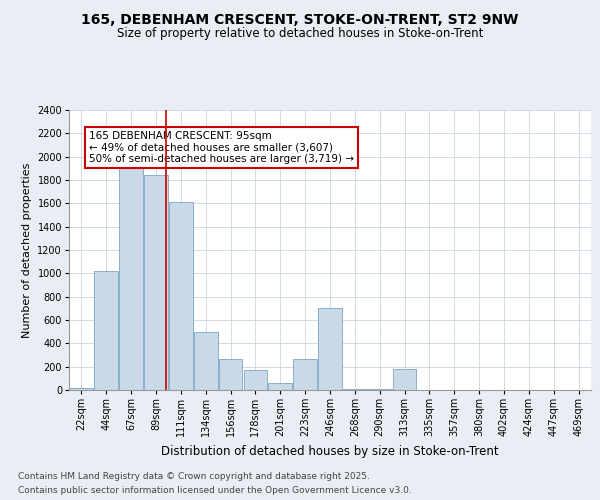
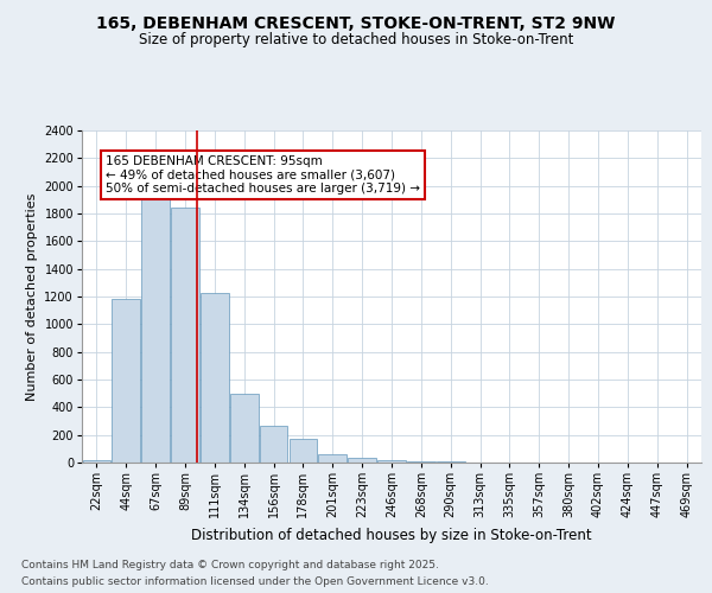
44sqm: 1020 -> 1180
111sqm: 1610 -> 1230
223sqm: 270 -> 40
246sqm: 700 -> 20
313sqm: 180 -> 0
